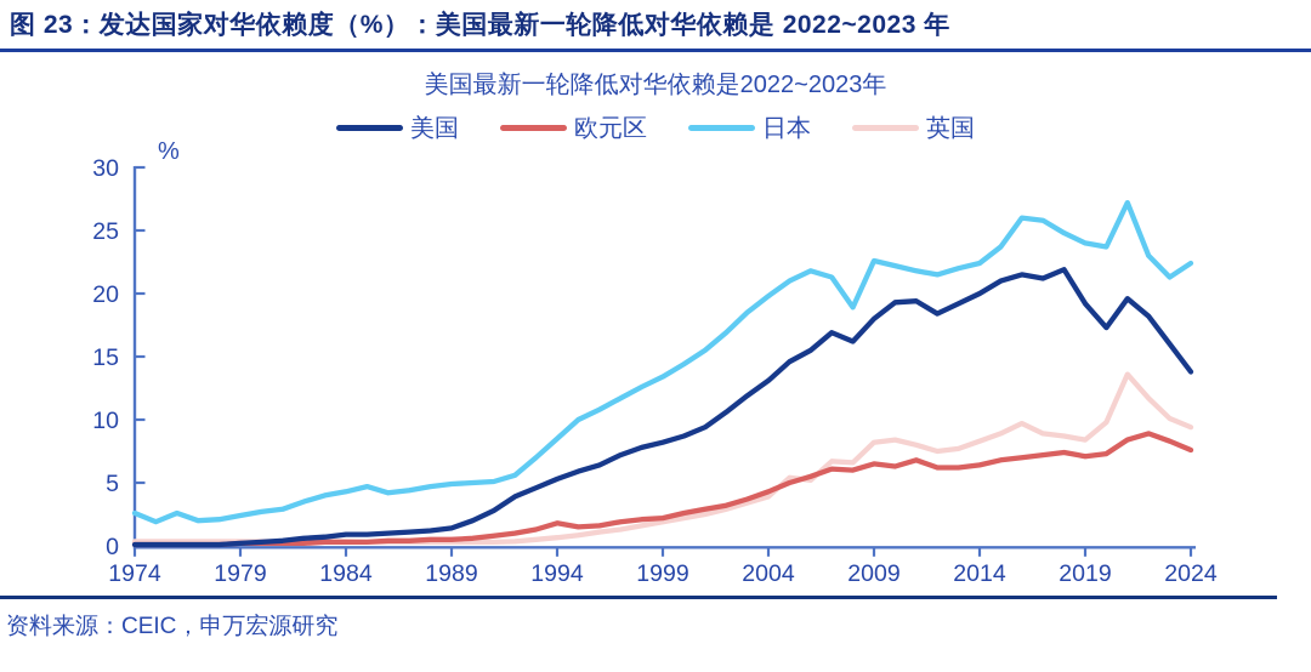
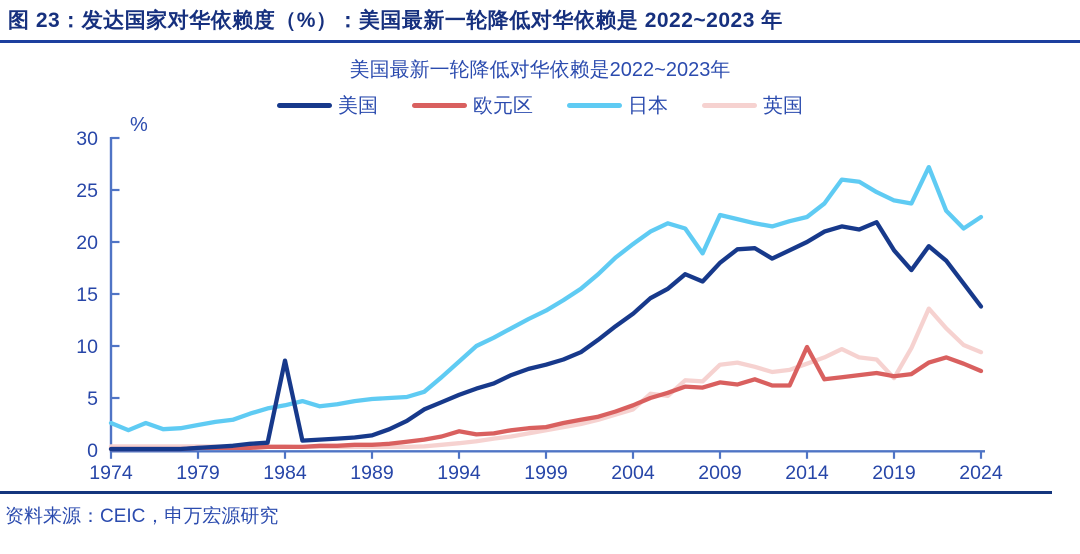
美国/1984: 0.9 -> 8.6
欧元区/2014: 6.4 -> 9.9
英国/2019: 8.4 -> 6.9
